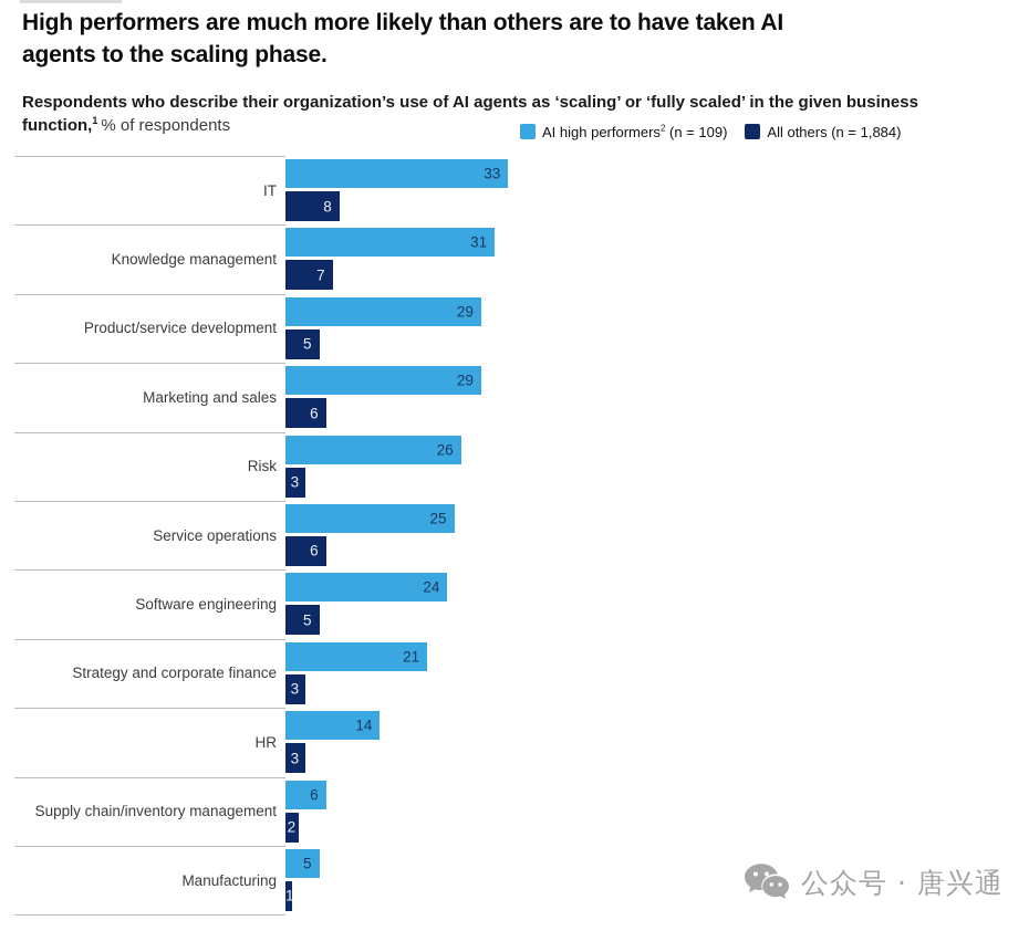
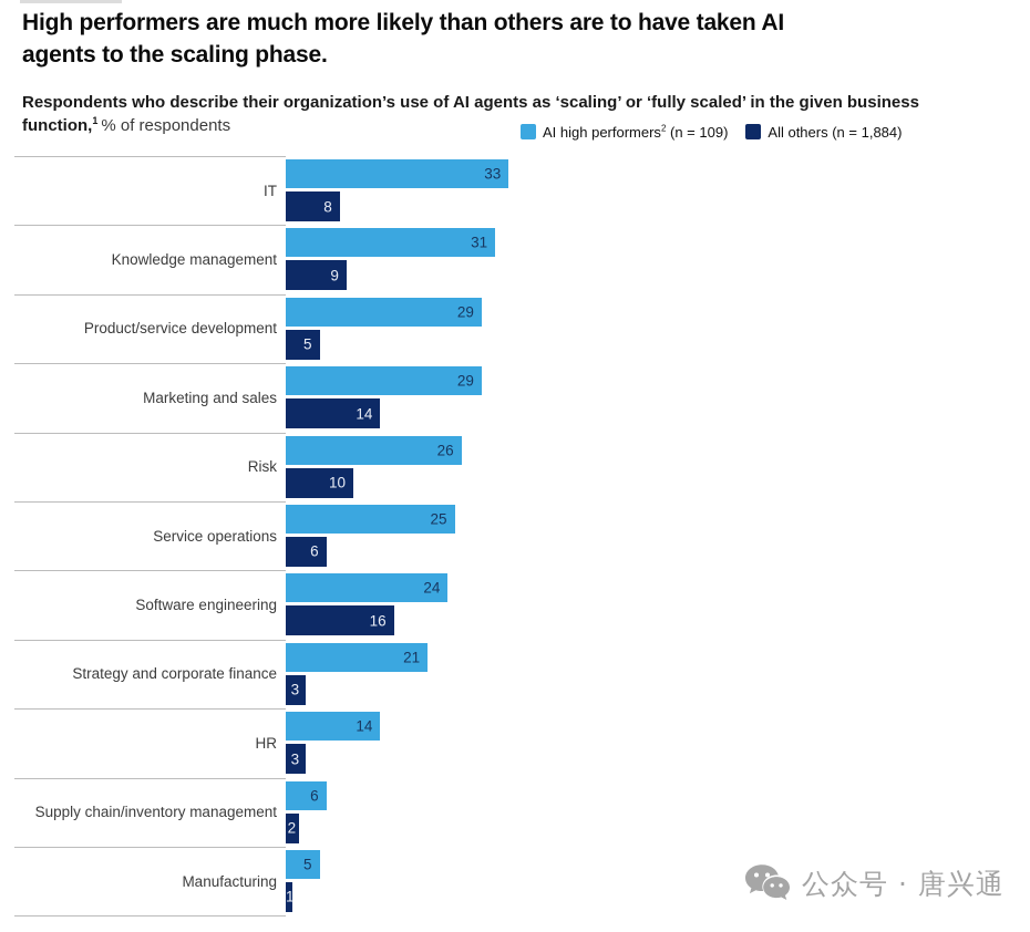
All others (n = 1,884)/Knowledge management: 7 -> 9
All others (n = 1,884)/Marketing and sales: 6 -> 14
All others (n = 1,884)/Risk: 3 -> 10
All others (n = 1,884)/Software engineering: 5 -> 16
